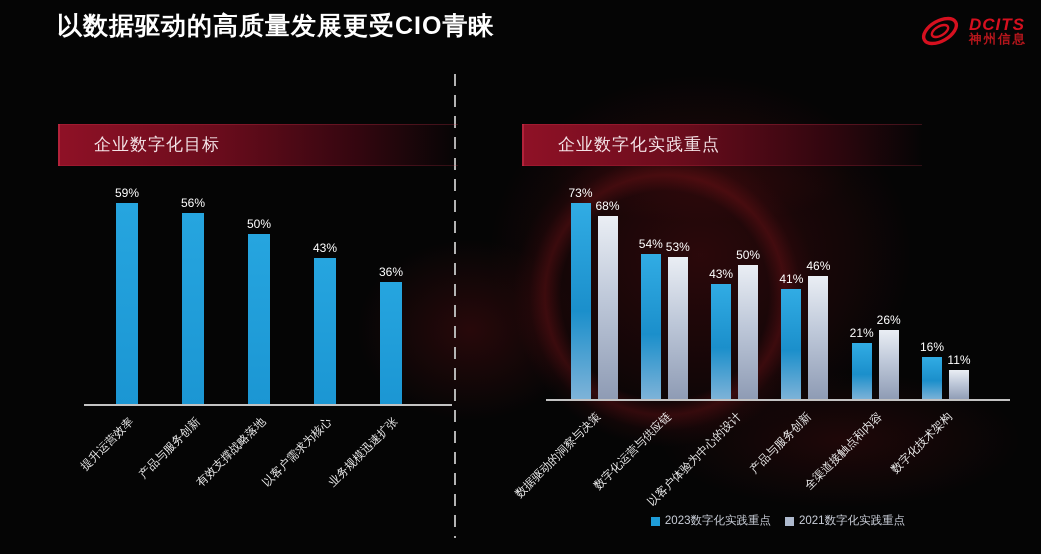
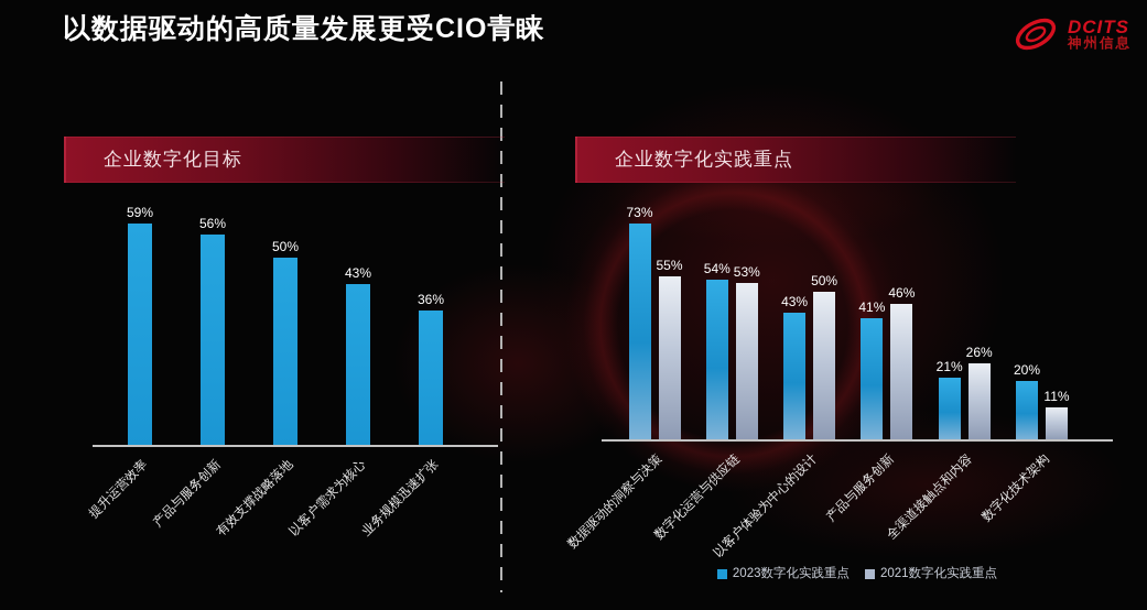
企业数字化实践重点/2021数字化实践重点/数据驱动的洞察与决策: 68% -> 55%
企业数字化实践重点/2023数字化实践重点/数字化技术架构: 16% -> 20%
